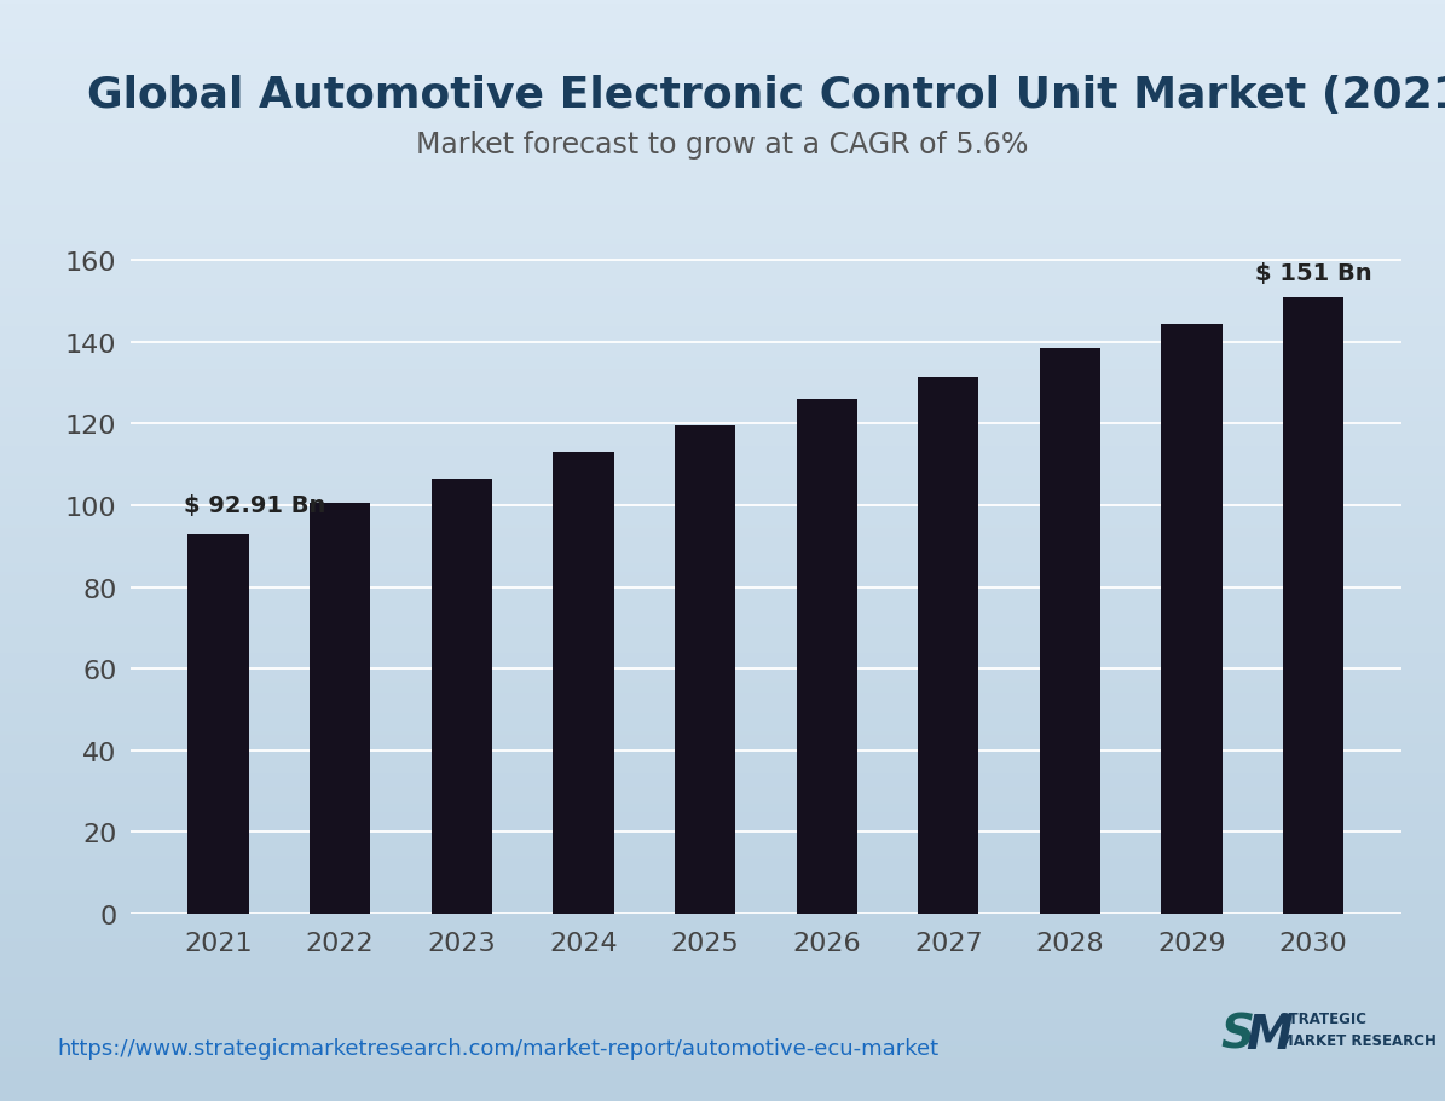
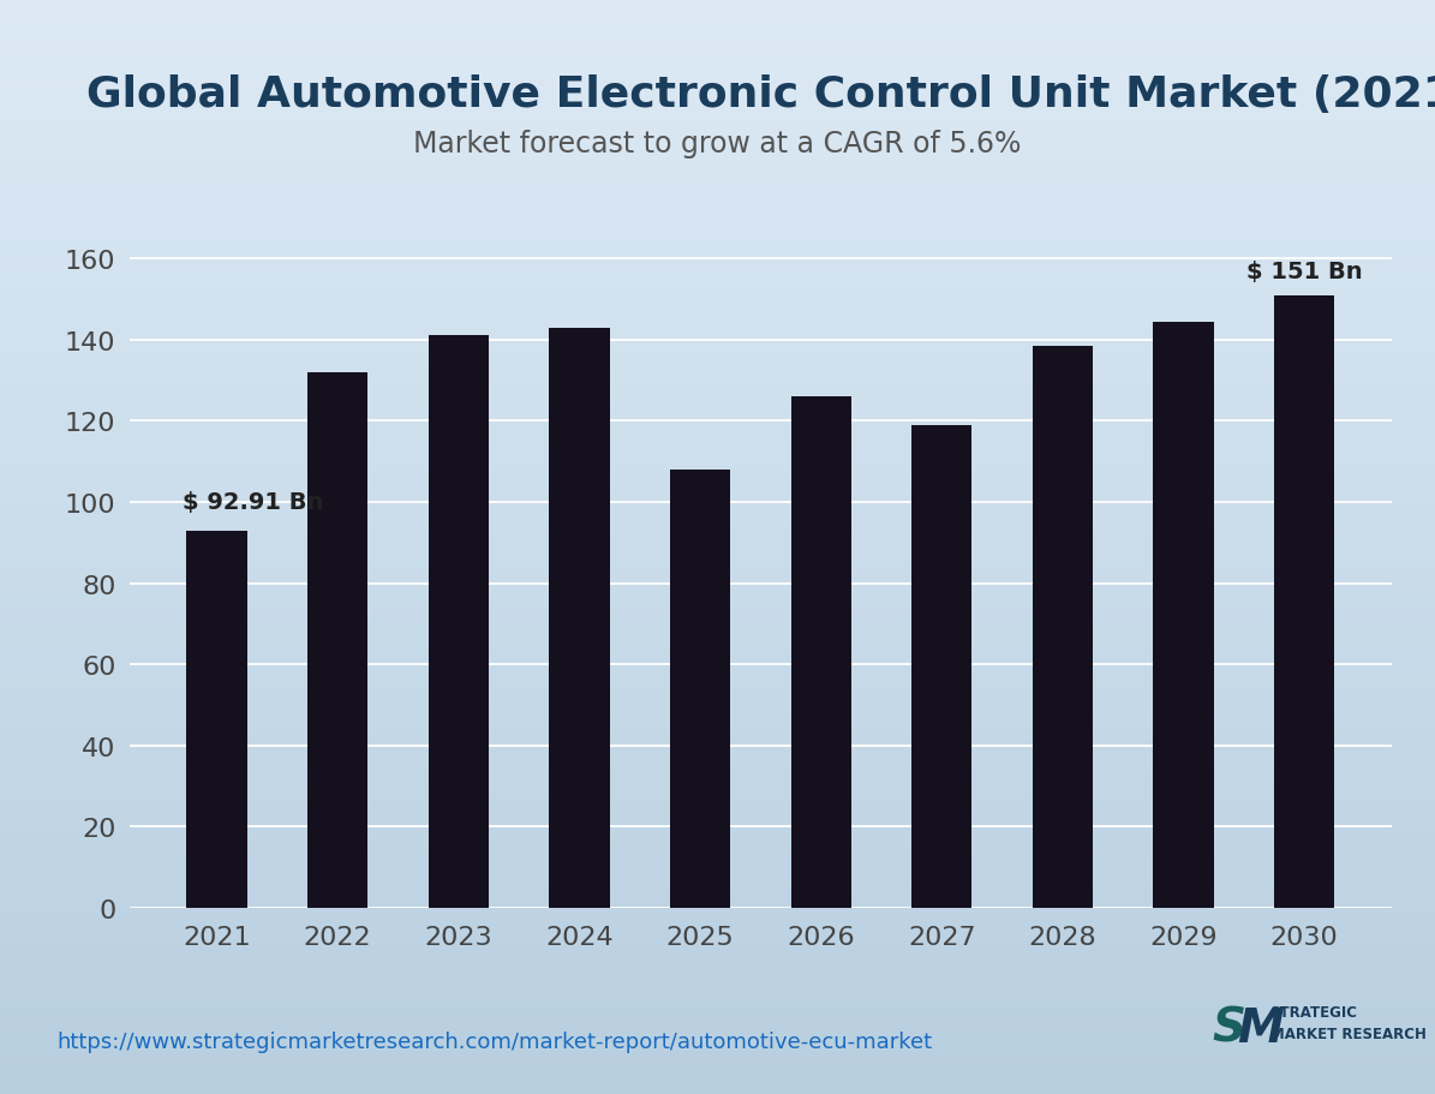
2022: 100.5 -> 132.0
2023: 106.5 -> 141.0
2024: 113.0 -> 143.0
2025: 119.5 -> 108.0
2027: 131.5 -> 119.0
